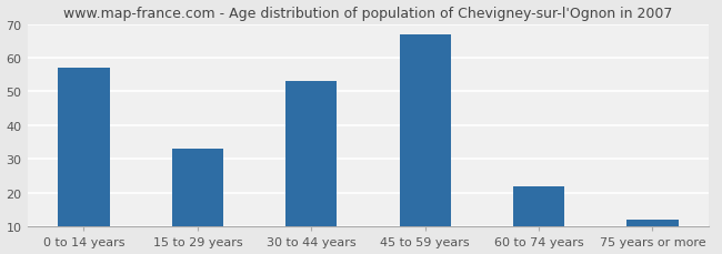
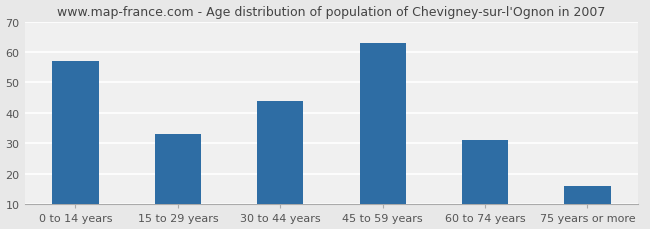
30 to 44 years: 53 -> 44
45 to 59 years: 67 -> 63
60 to 74 years: 22 -> 31
75 years or more: 12 -> 16
